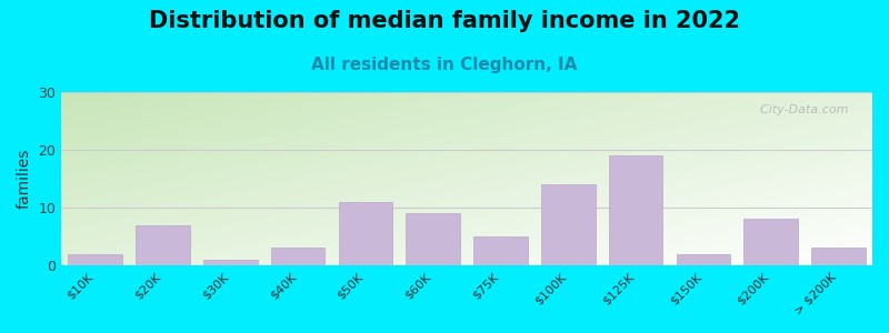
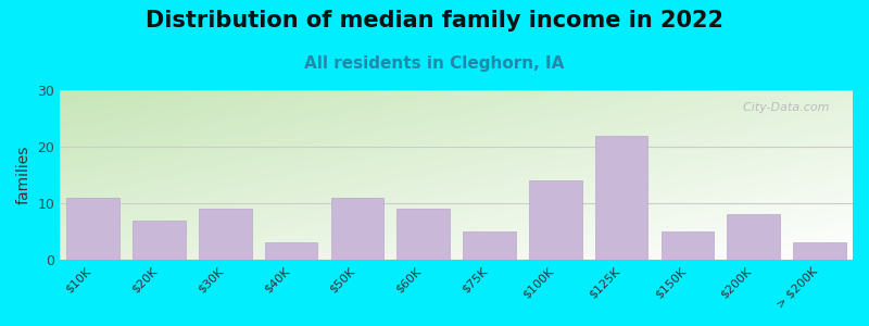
$10K: 2 -> 11
$30K: 1 -> 9
$125K: 19 -> 22
$150K: 2 -> 5
